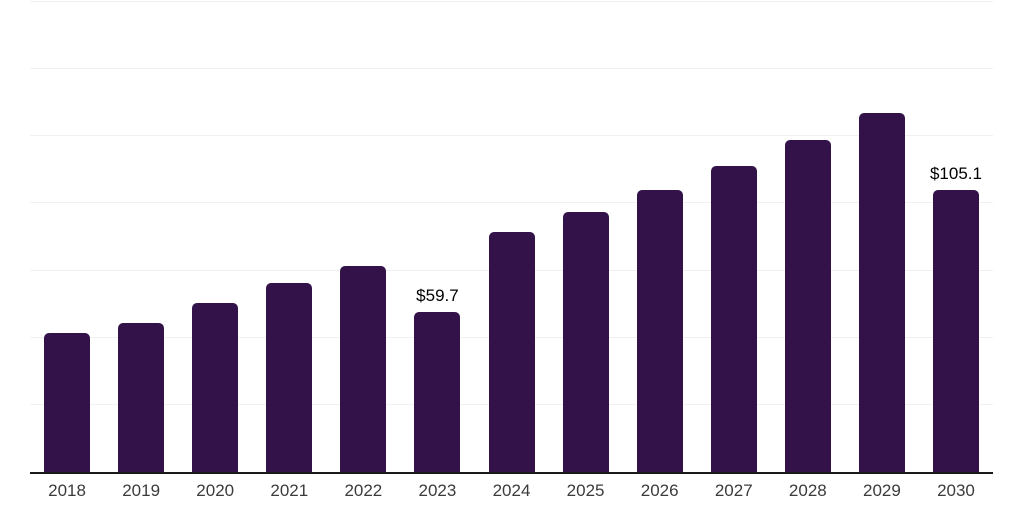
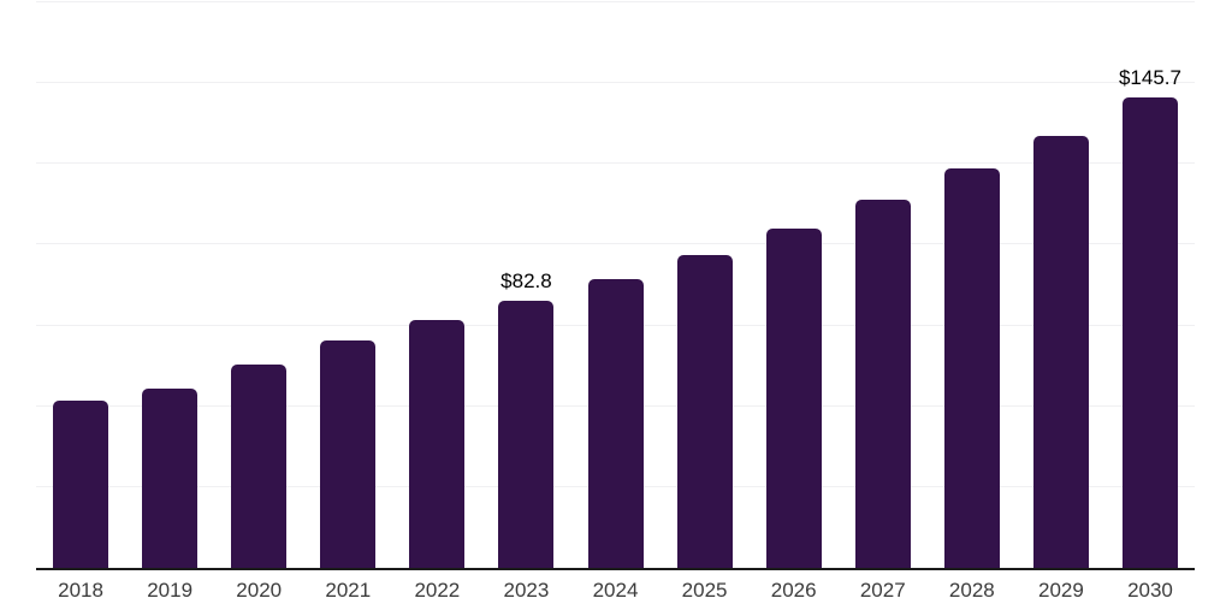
2023: $59.7 -> $82.8
2030: $105.1 -> $145.7
